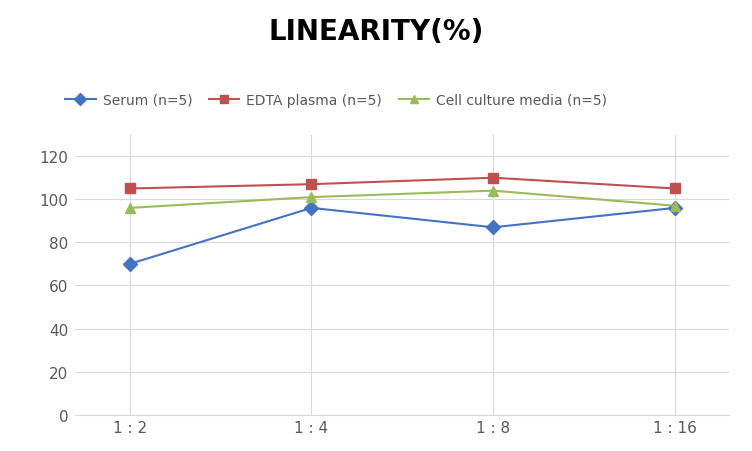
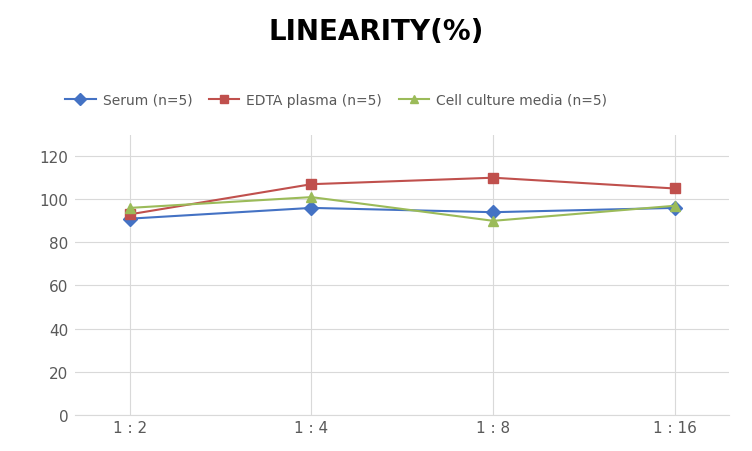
Serum (n=5)/1 : 2: 70 -> 91
EDTA plasma (n=5)/1 : 2: 105 -> 93
Serum (n=5)/1 : 8: 87 -> 94
Cell culture media (n=5)/1 : 8: 104 -> 90
